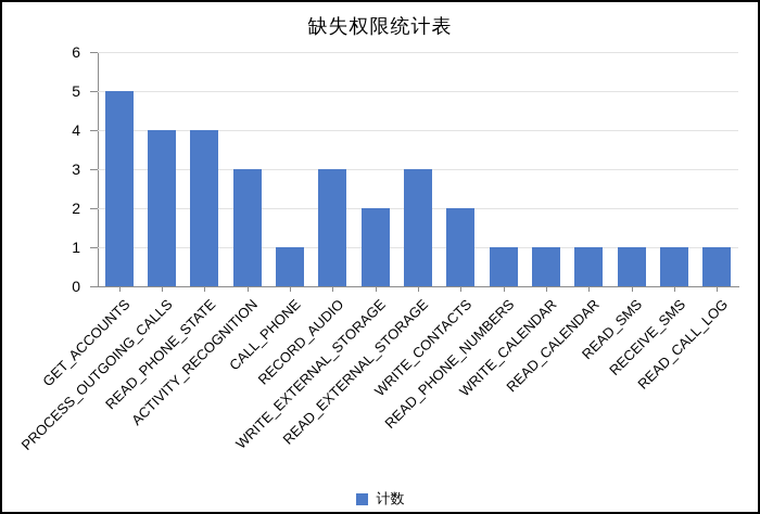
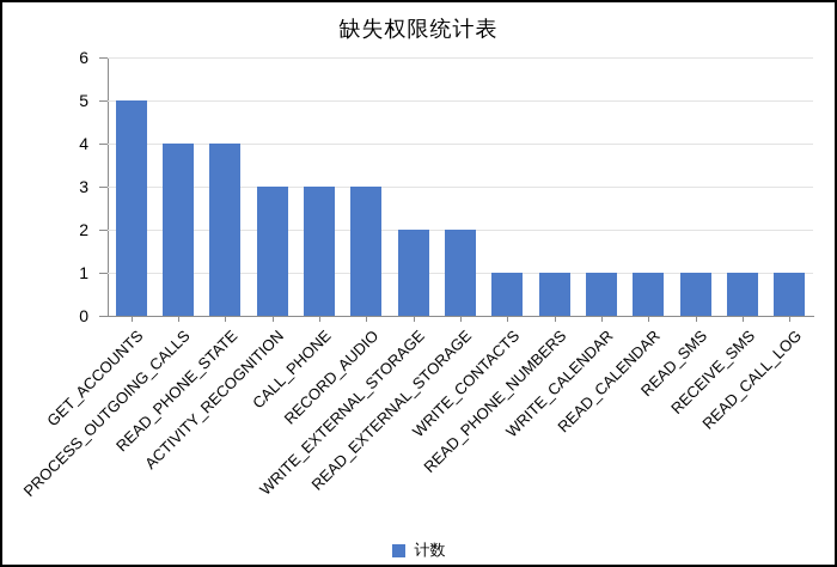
CALL_PHONE: 1 -> 3
READ_EXTERNAL_STORAGE: 3 -> 2
WRITE_CONTACTS: 2 -> 1
